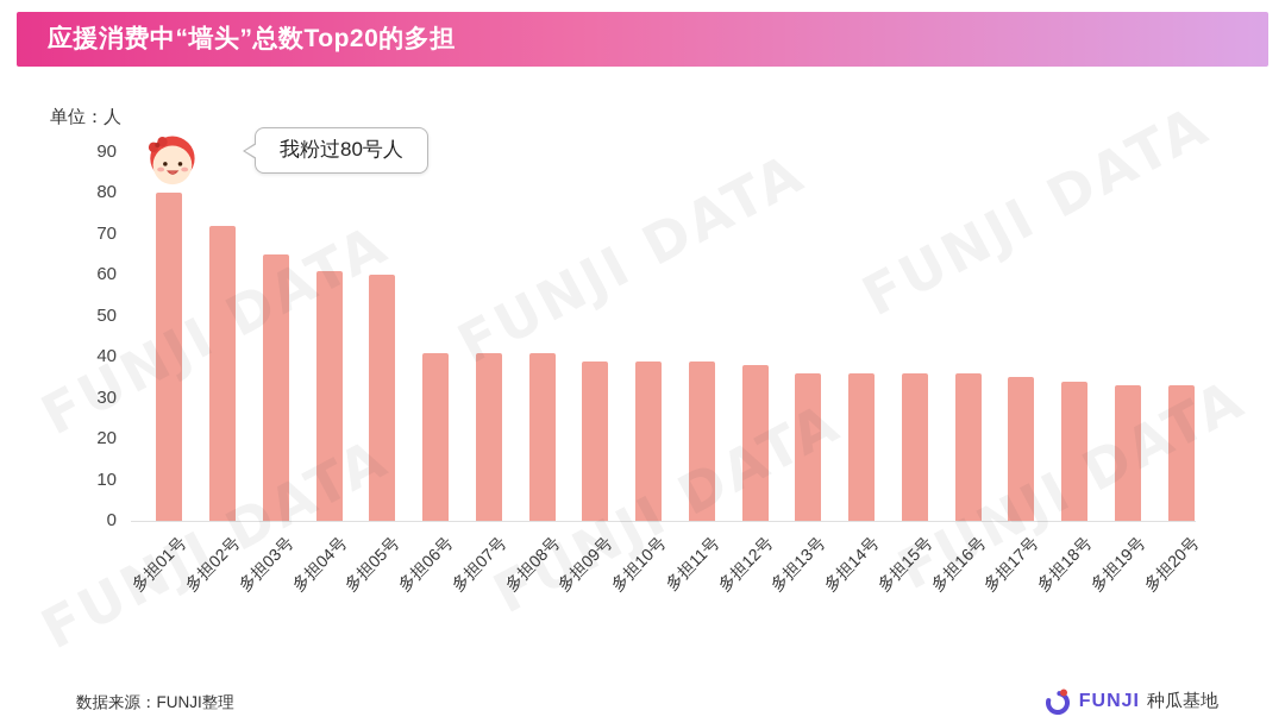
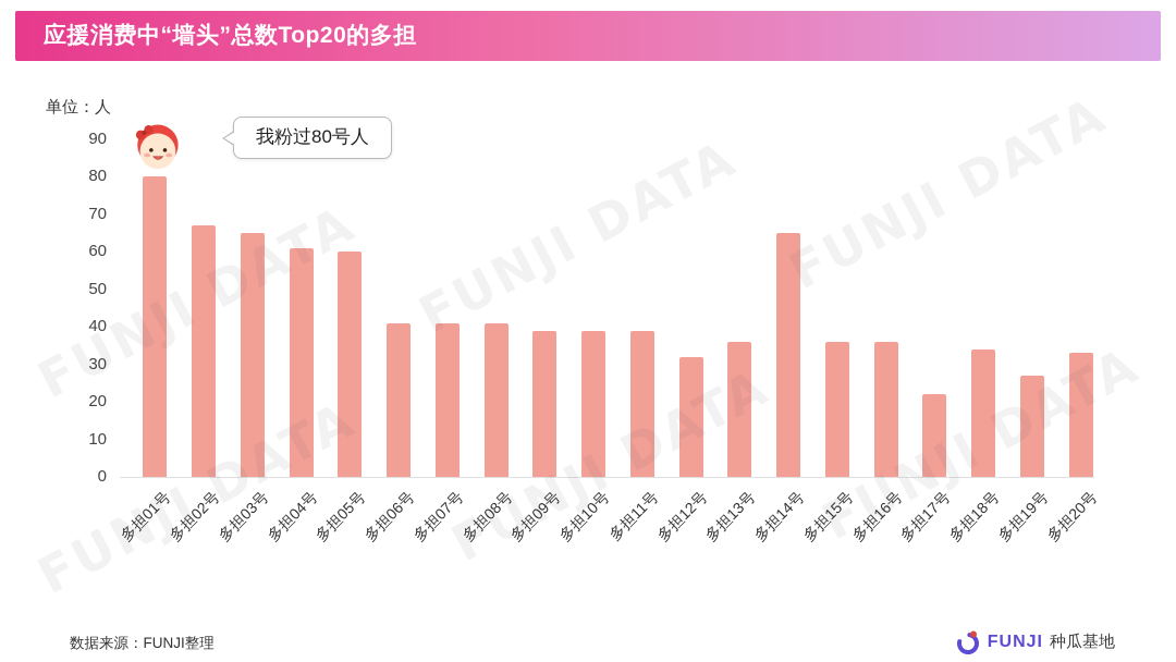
多担02号: 72 -> 67
多担12号: 38 -> 32
多担14号: 36 -> 65
多担17号: 35 -> 22
多担19号: 33 -> 27
